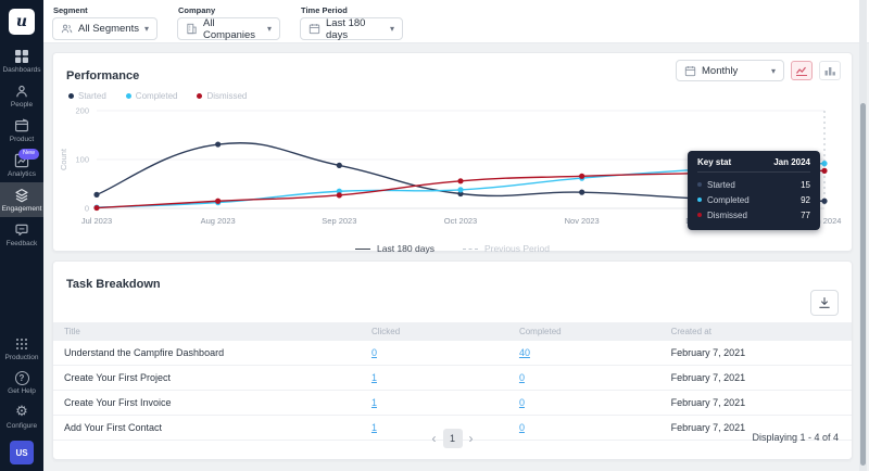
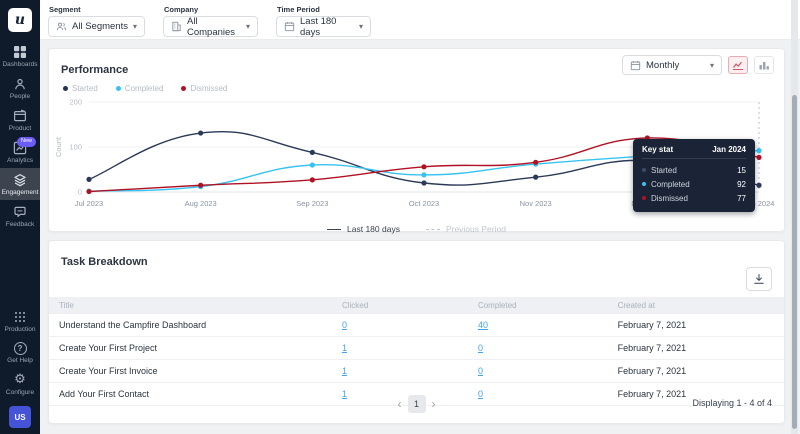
Completed/Sep 2023: 40 -> 60
Started/Oct 2023: 30 -> 20
Started/Dec 2023: 20 -> 70
Dismissed/Dec 2023: 70 -> 120
